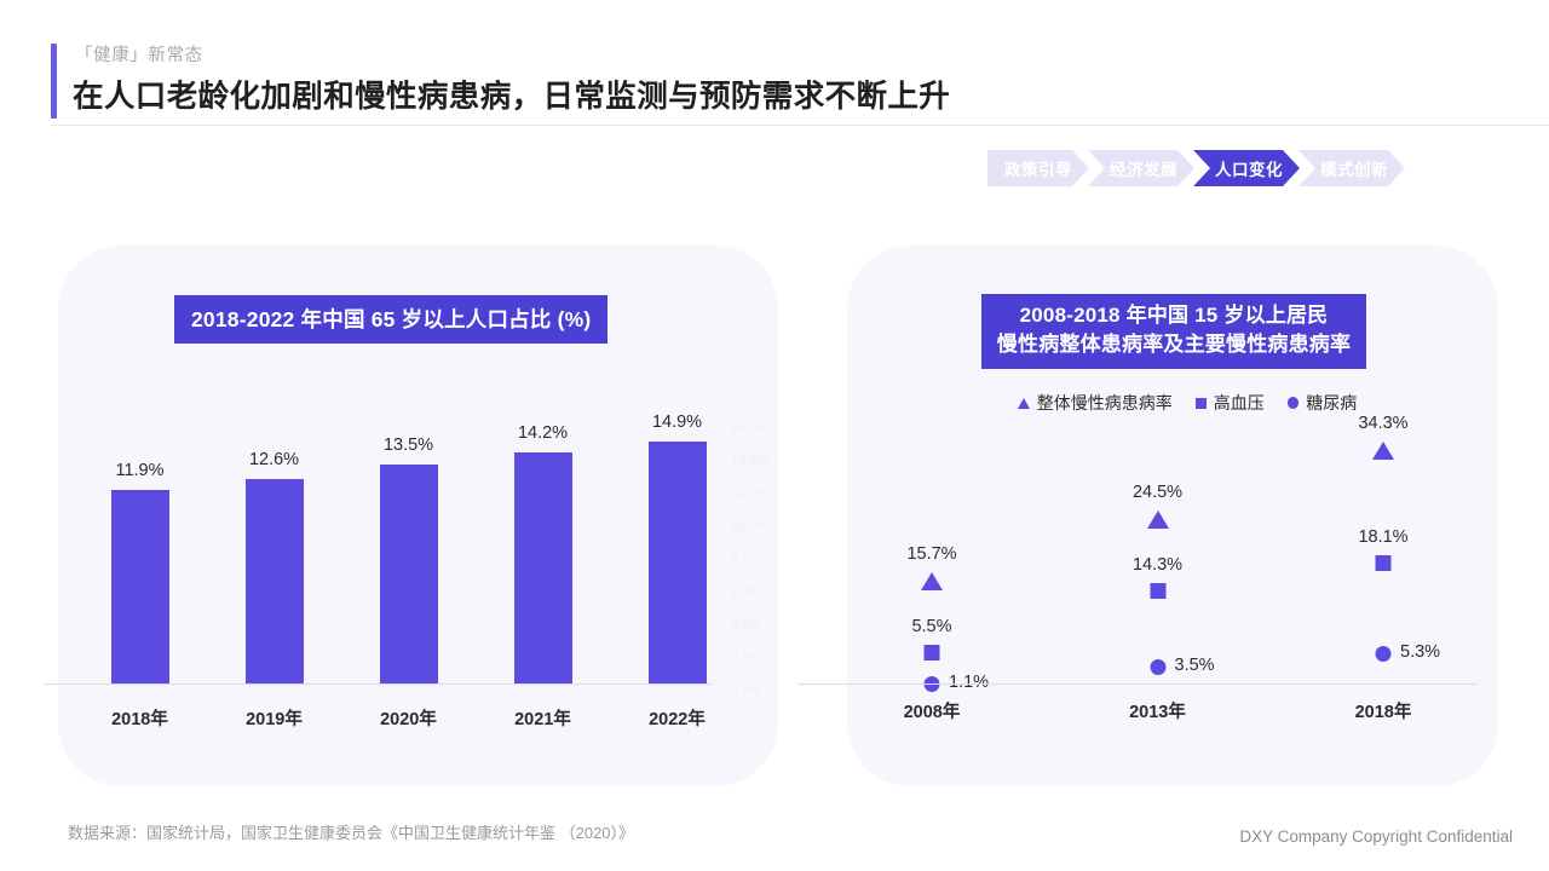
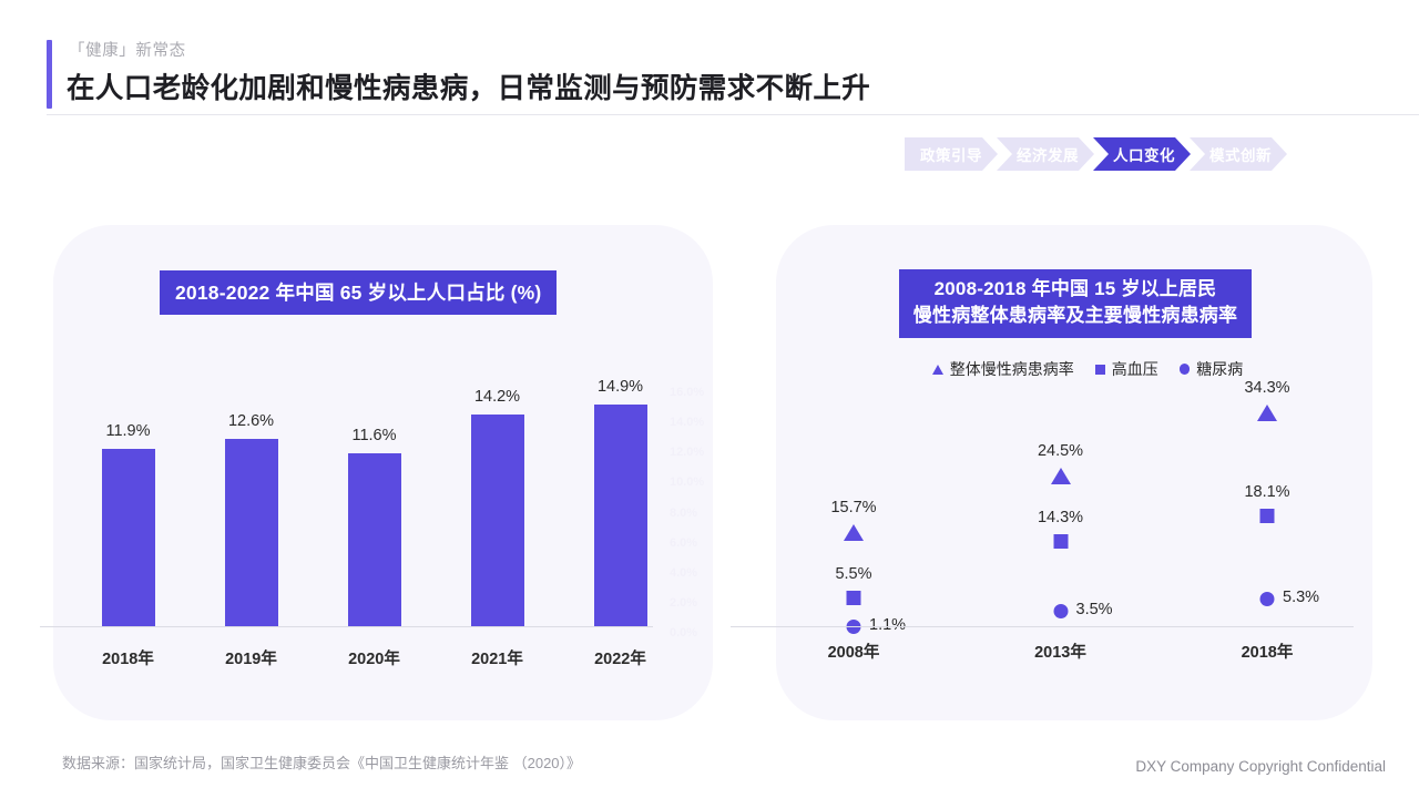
2018-2022 年中国 65 岁以上人口占比 (%)/2020年: 13.5% -> 11.6%
